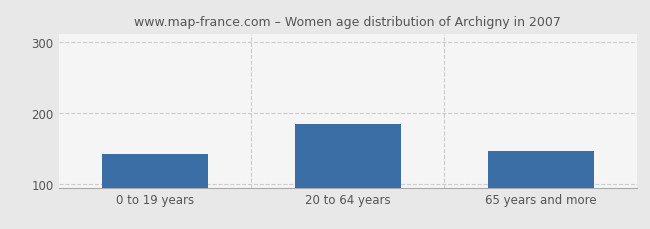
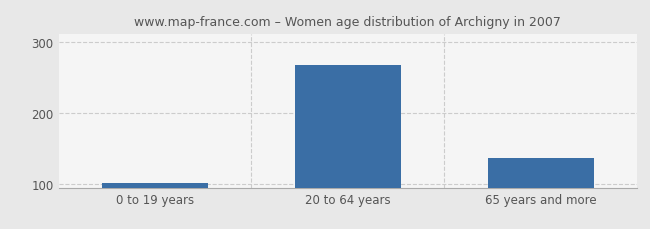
0 to 19 years: 142 -> 102
20 to 64 years: 184 -> 268
65 years and more: 146 -> 137
